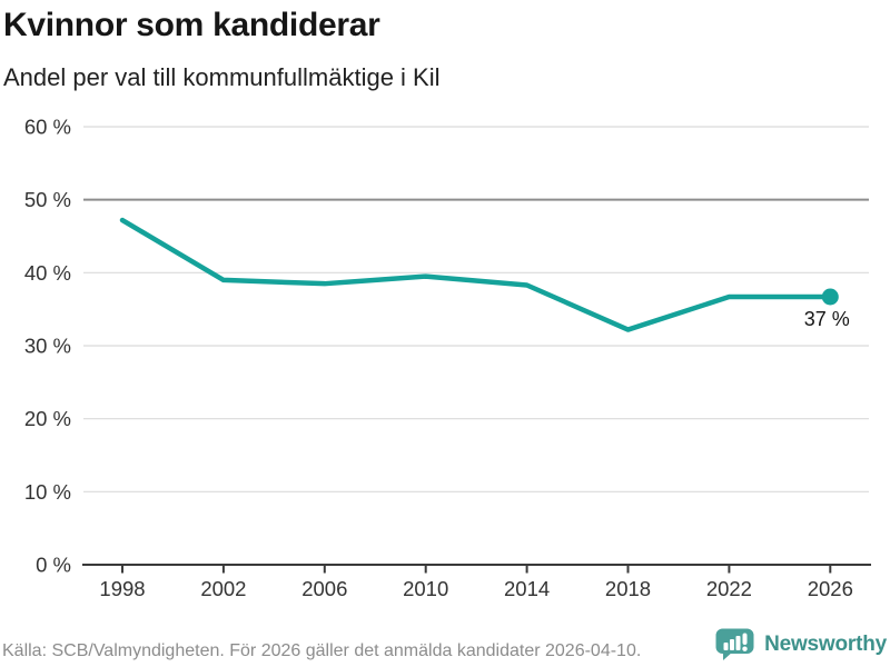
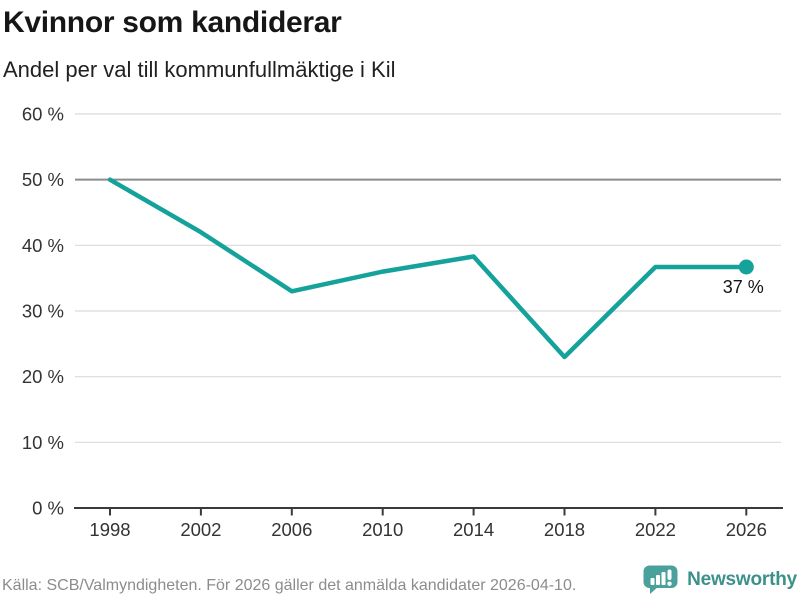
1998: 47% -> 50%
2002: 39% -> 42%
2006: 38% -> 33%
2010: 40% -> 36%
2018: 32% -> 23%
